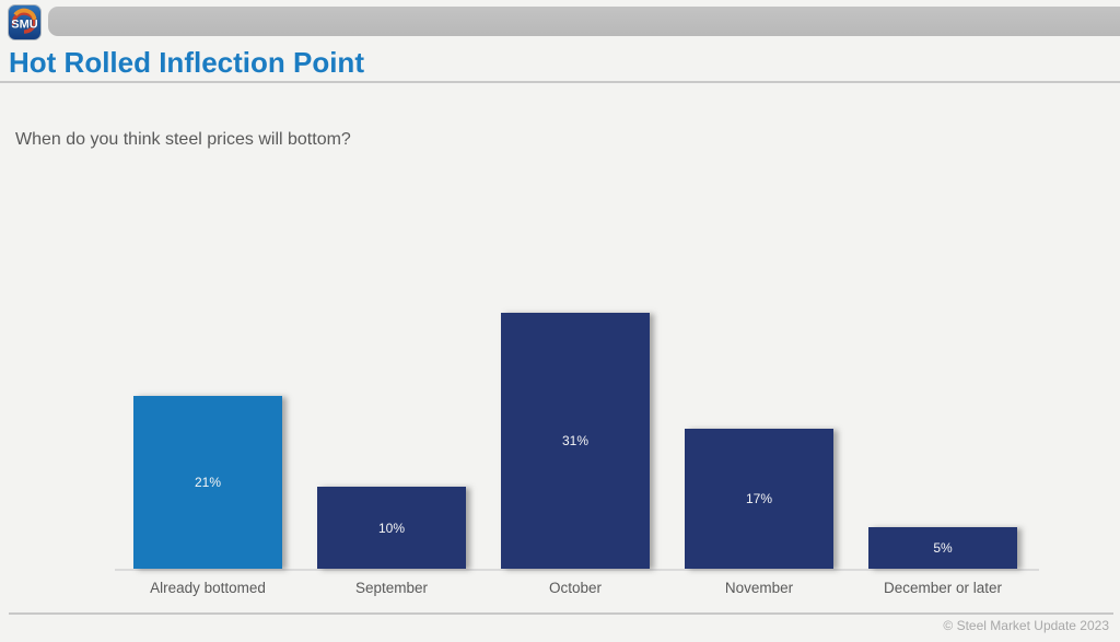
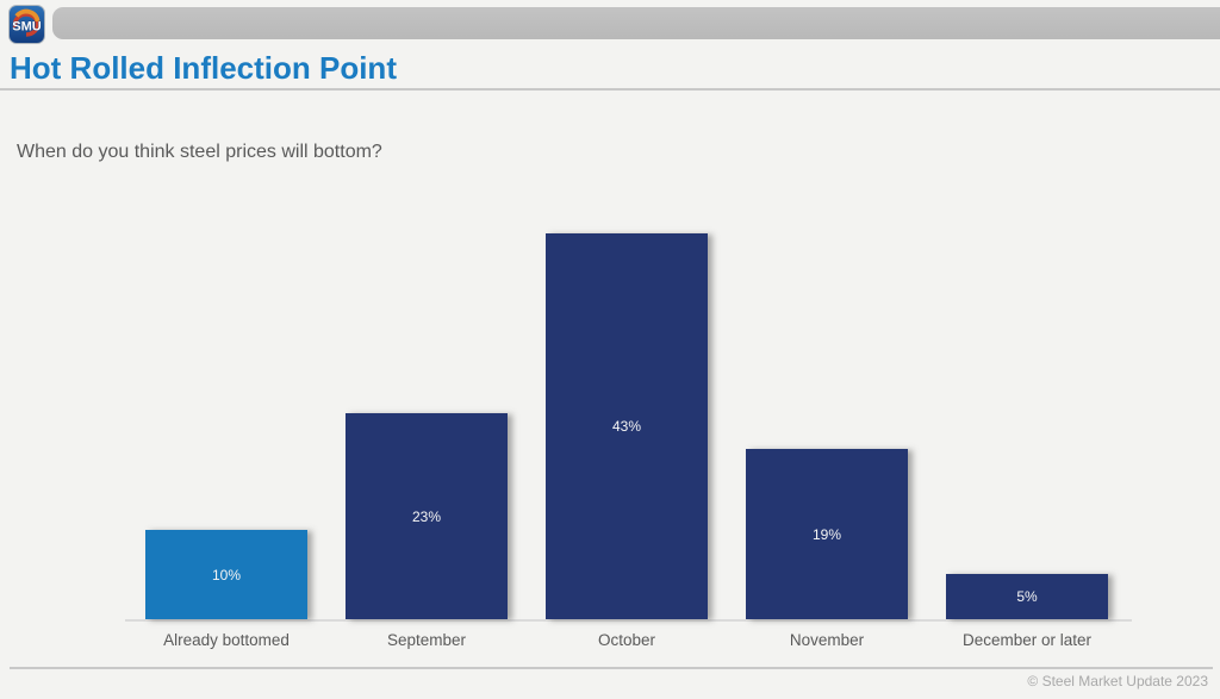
Already bottomed: 21% -> 10%
September: 10% -> 23%
October: 31% -> 43%
November: 17% -> 19%
